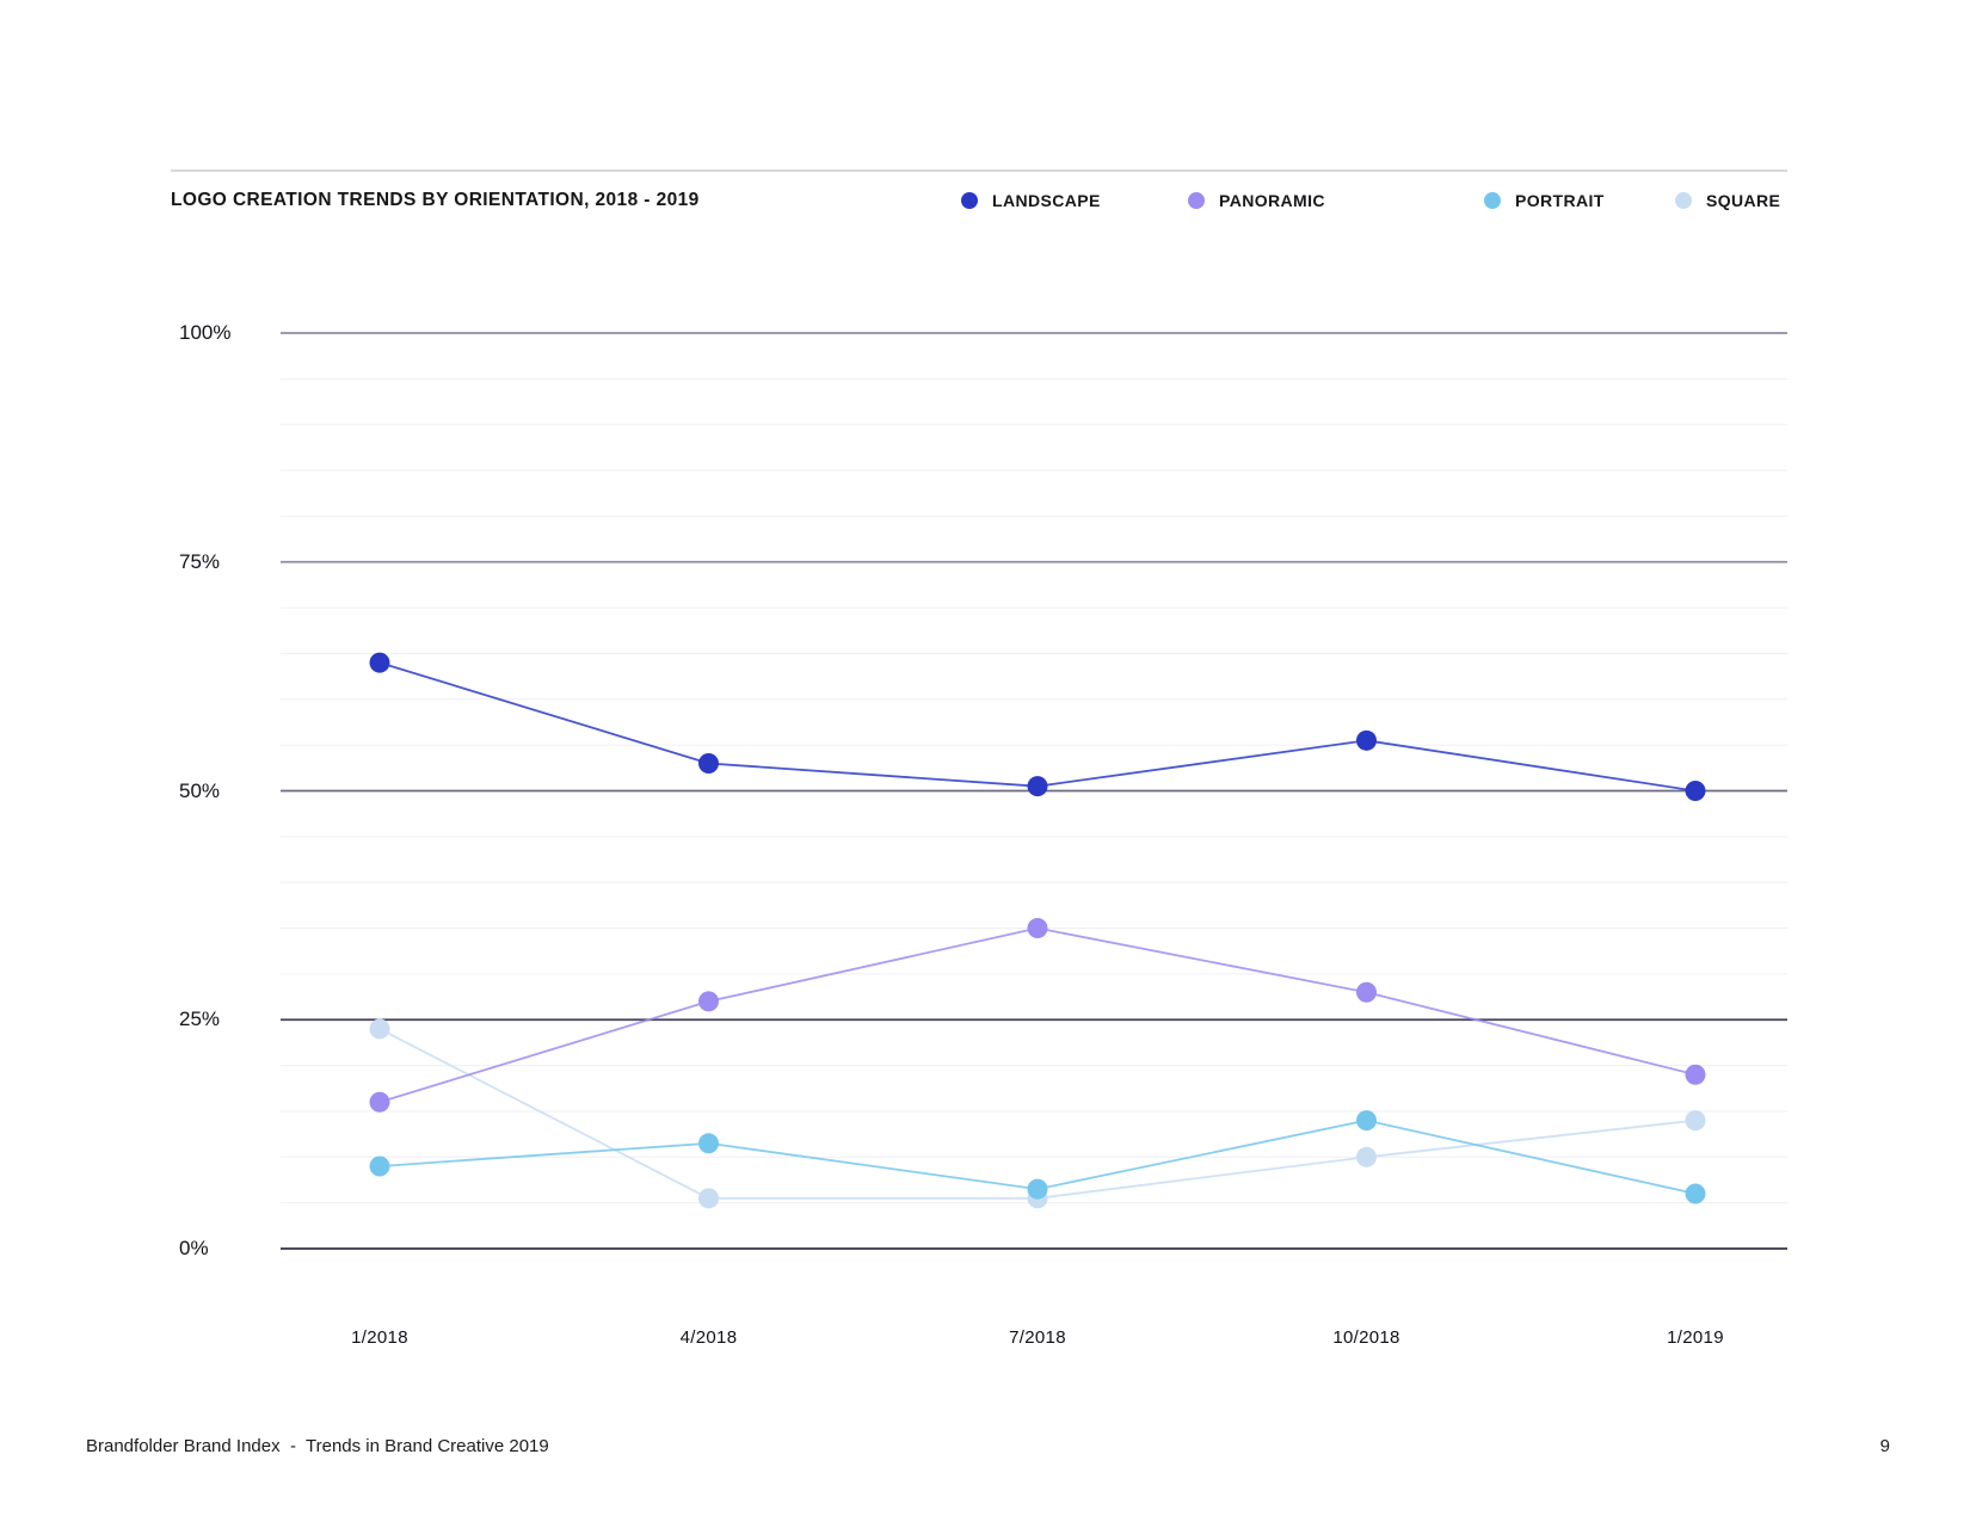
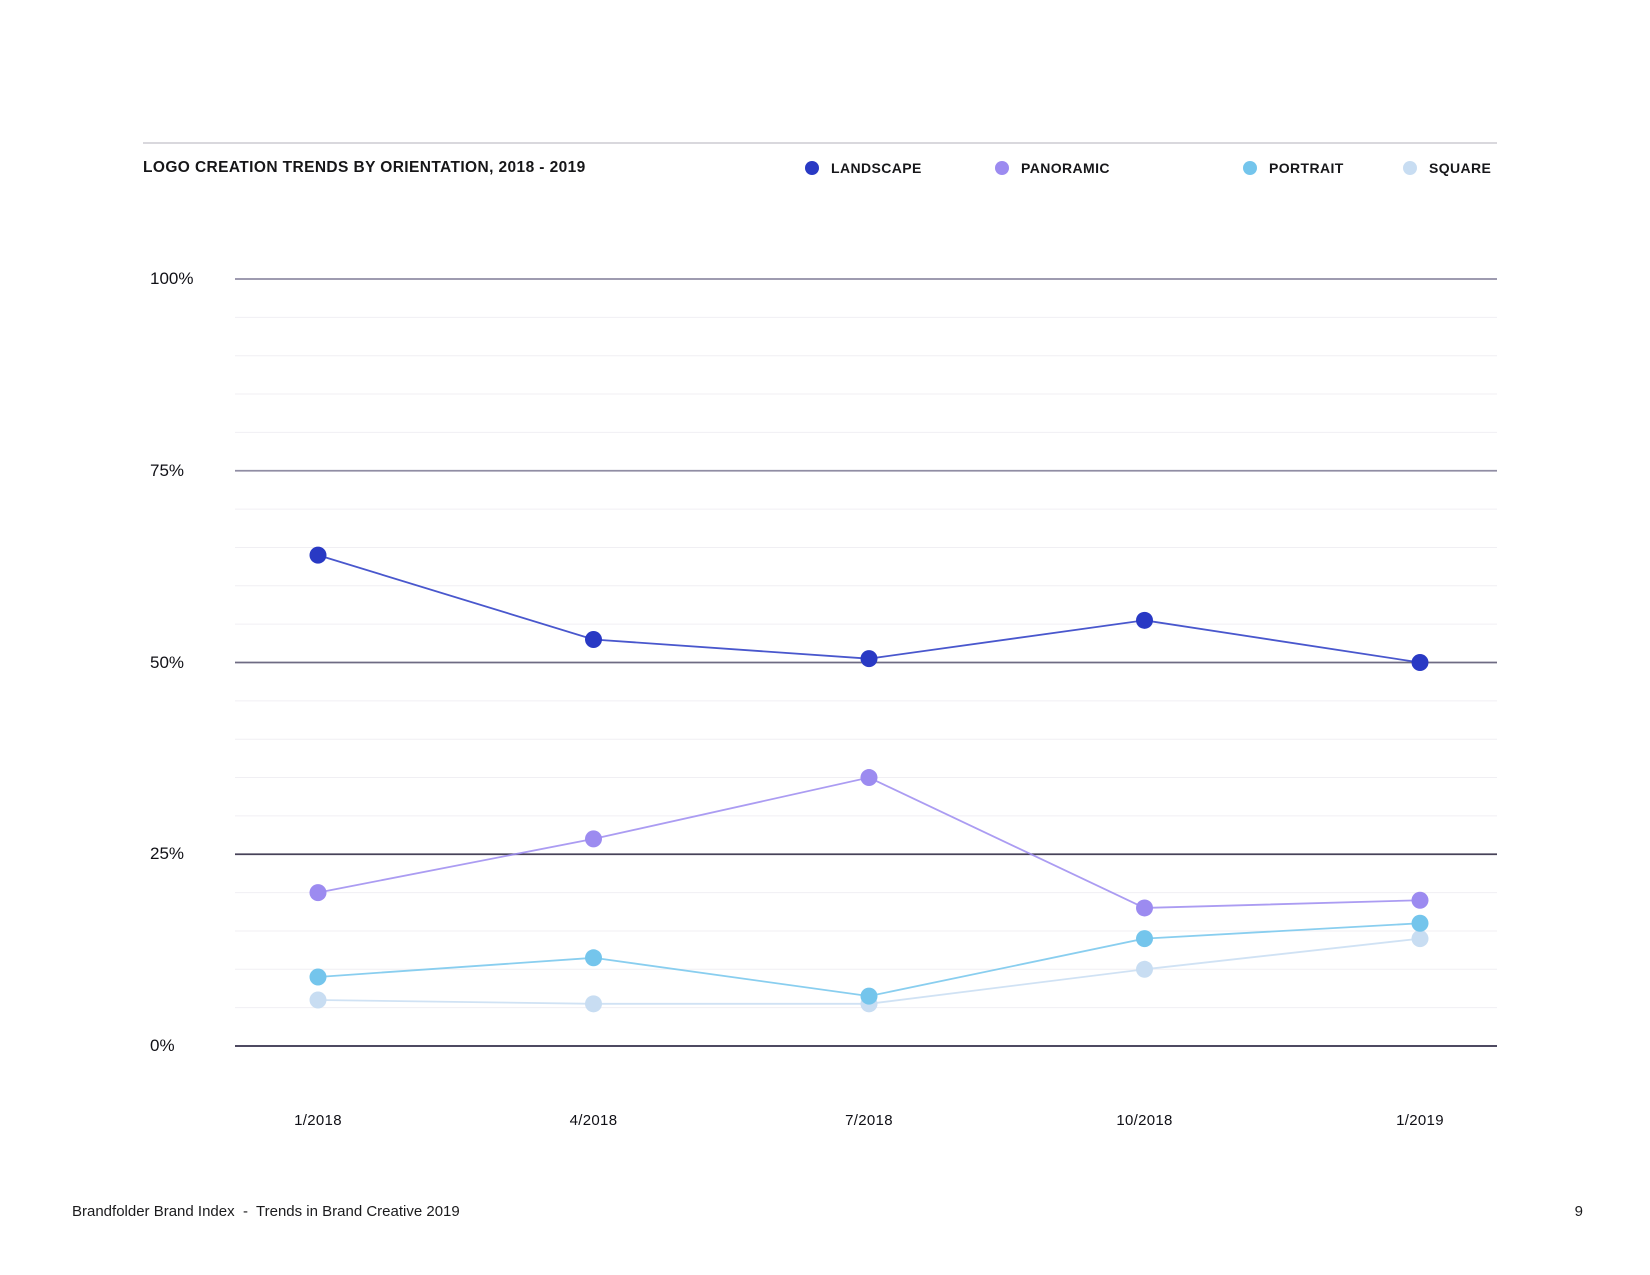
PANORAMIC/1/2018: 16% -> 20%
SQUARE/1/2018: 24% -> 6%
PANORAMIC/10/2018: 28% -> 18%
PORTRAIT/1/2019: 6% -> 16%
